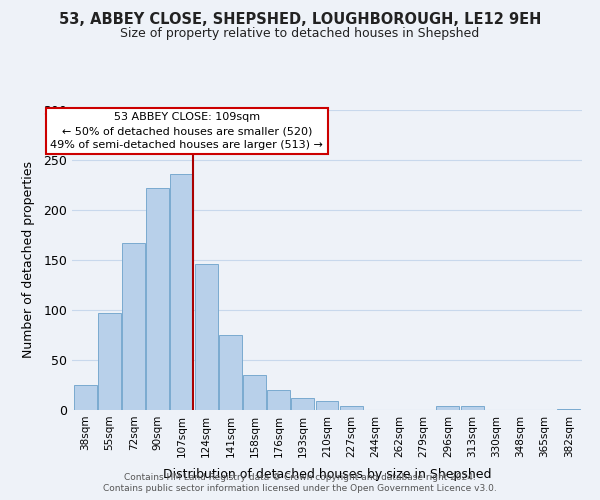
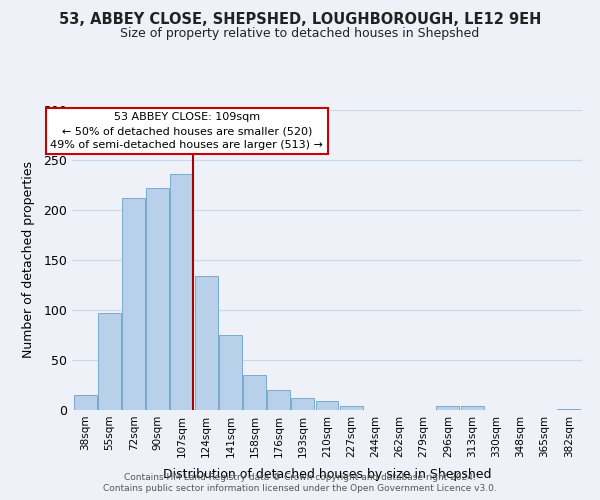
38sqm: 25 -> 15
72sqm: 167 -> 212
124sqm: 146 -> 134
